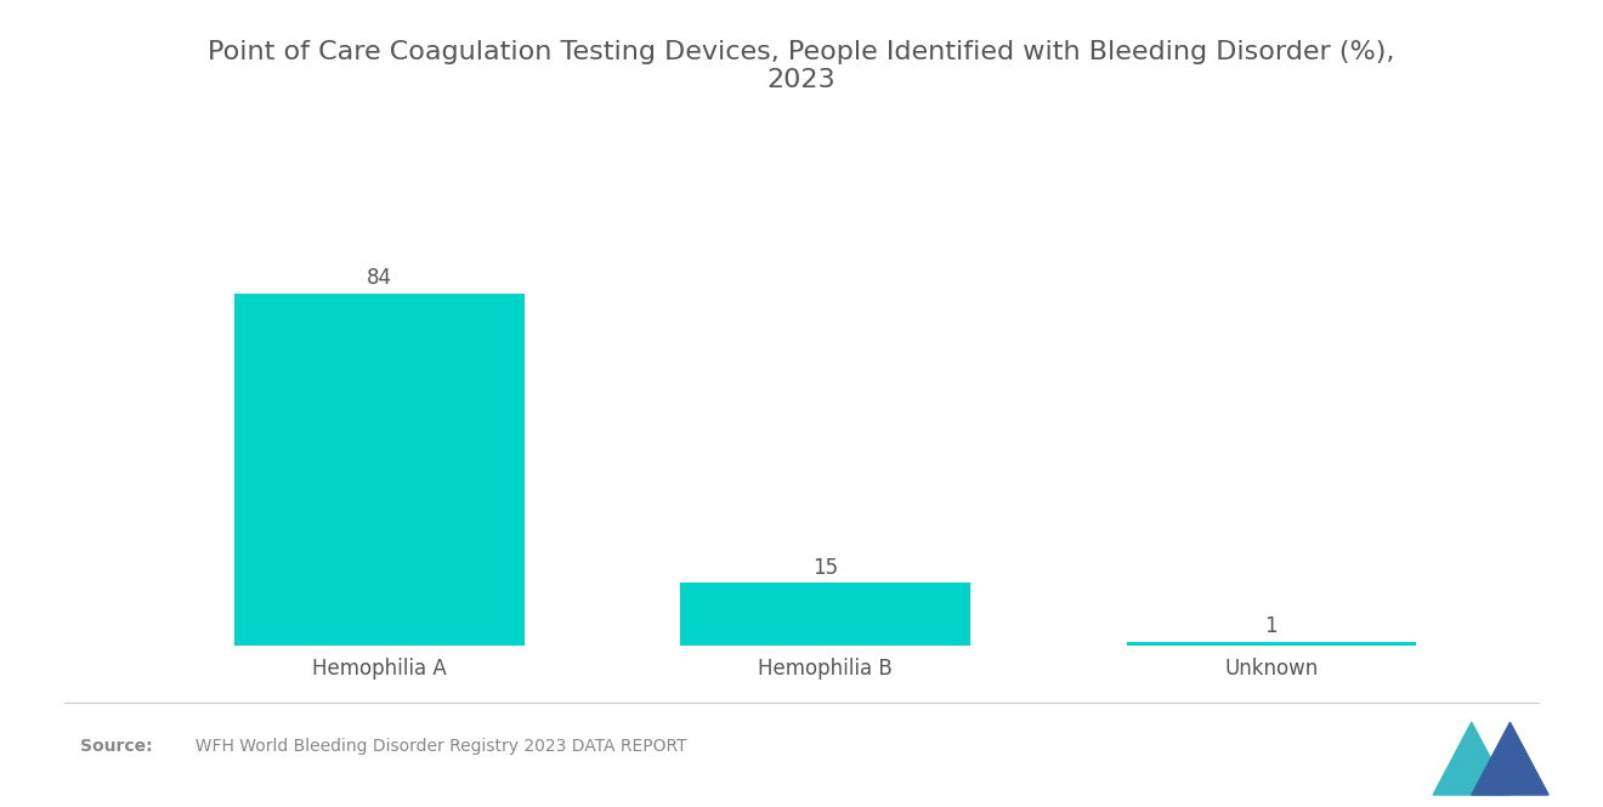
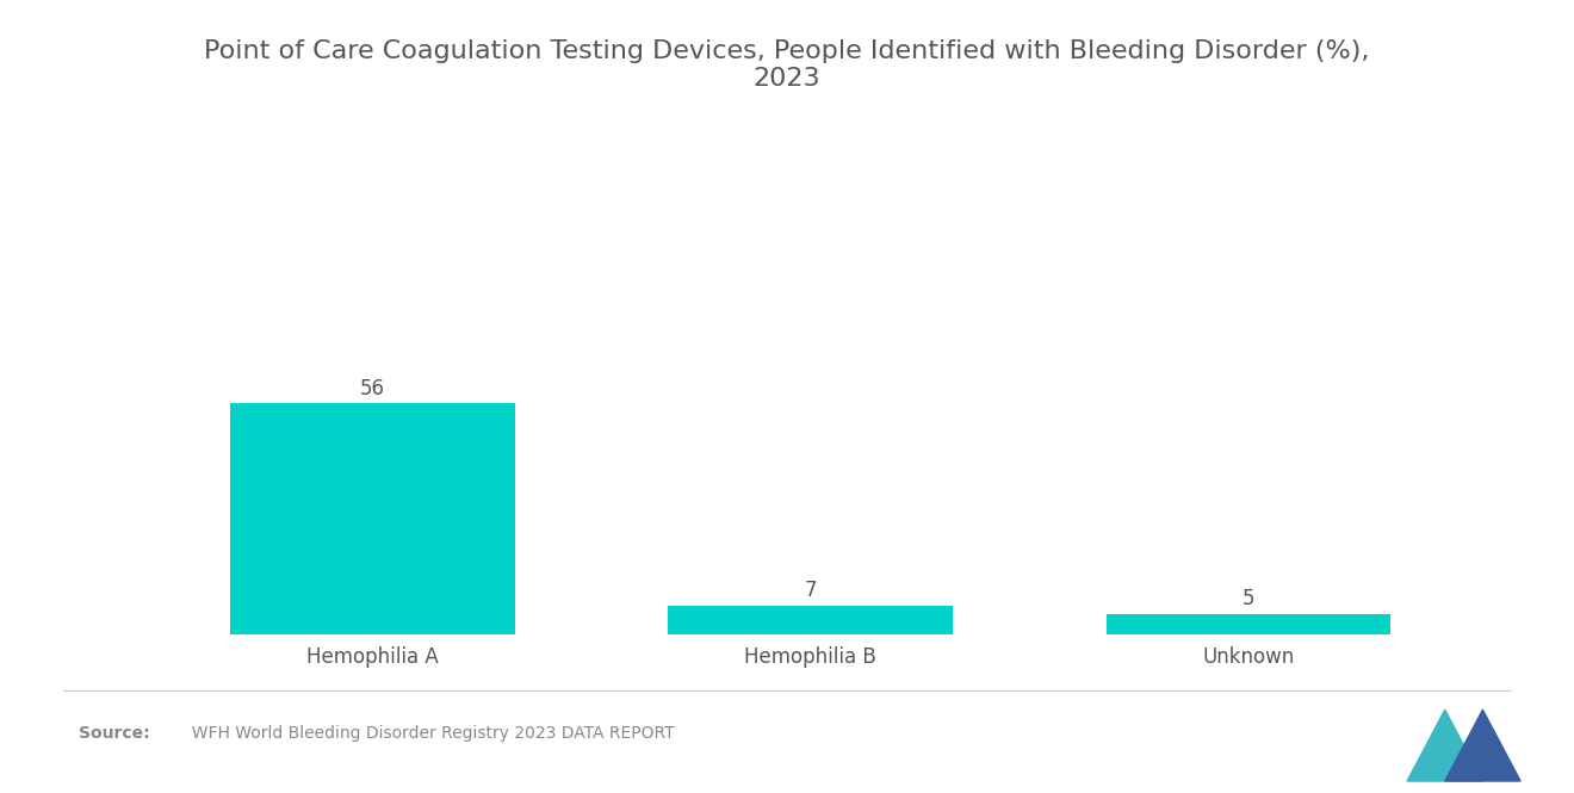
Hemophilia A: 84 -> 56
Hemophilia B: 15 -> 7
Unknown: 1 -> 5
